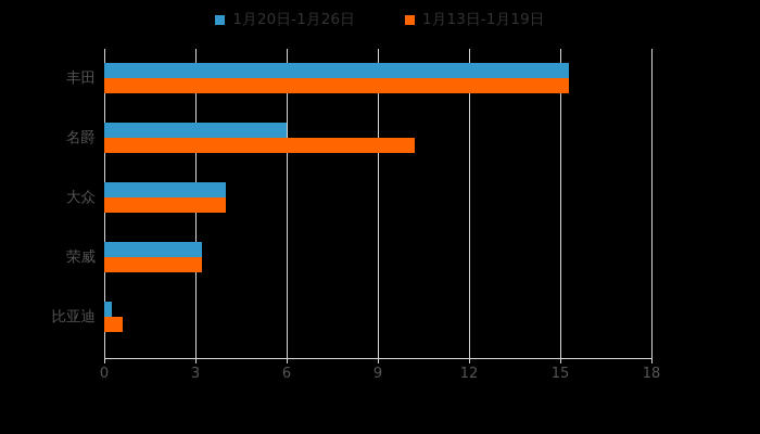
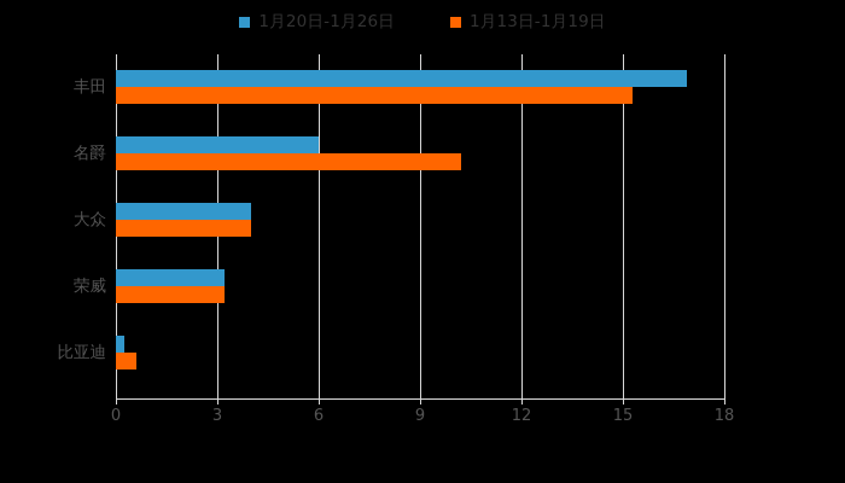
1月20日-1月26日/丰田: 15.3 -> 16.9
